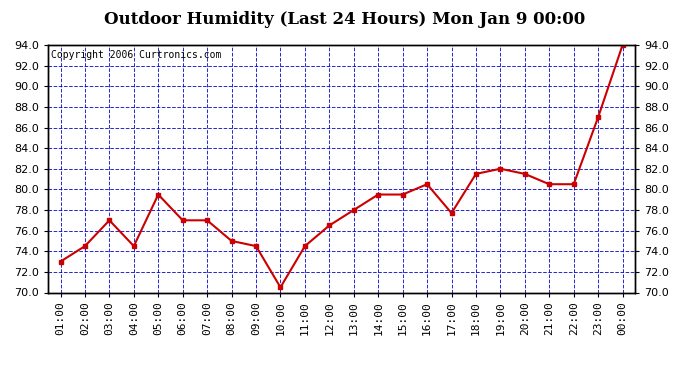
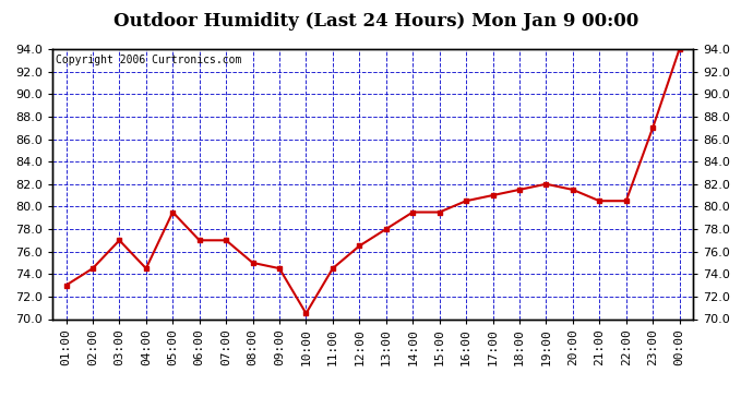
17:00: 77.7 -> 81.0
